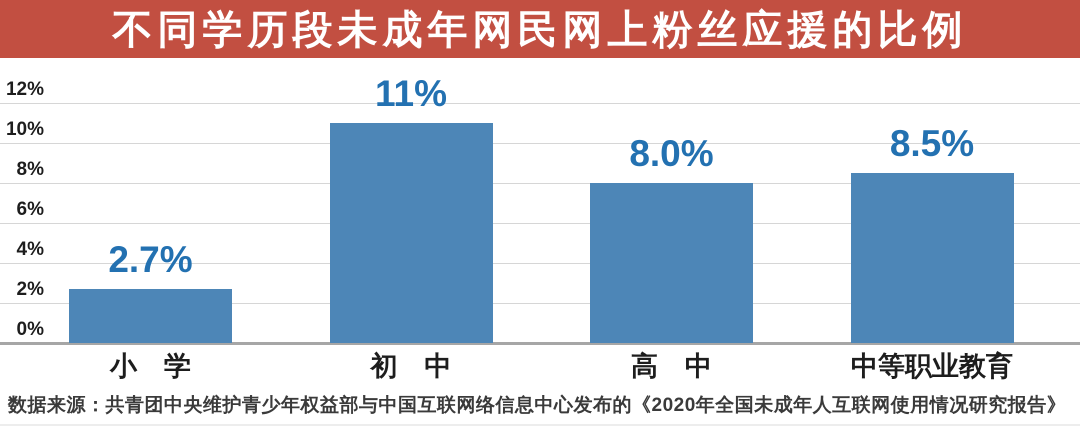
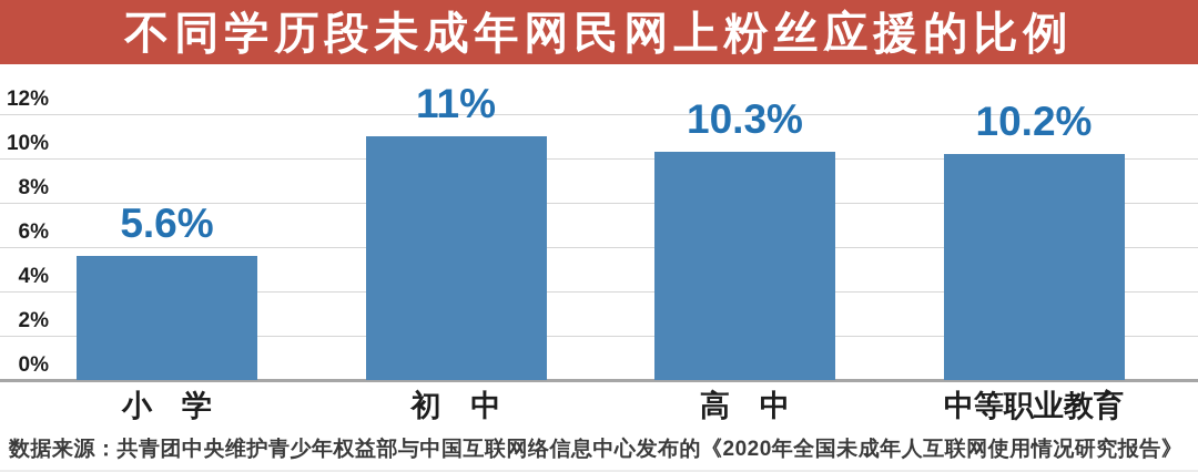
小 学: 2.7% -> 5.6%
高 中: 8.0% -> 10.3%
中等职业教育: 8.5% -> 10.2%
